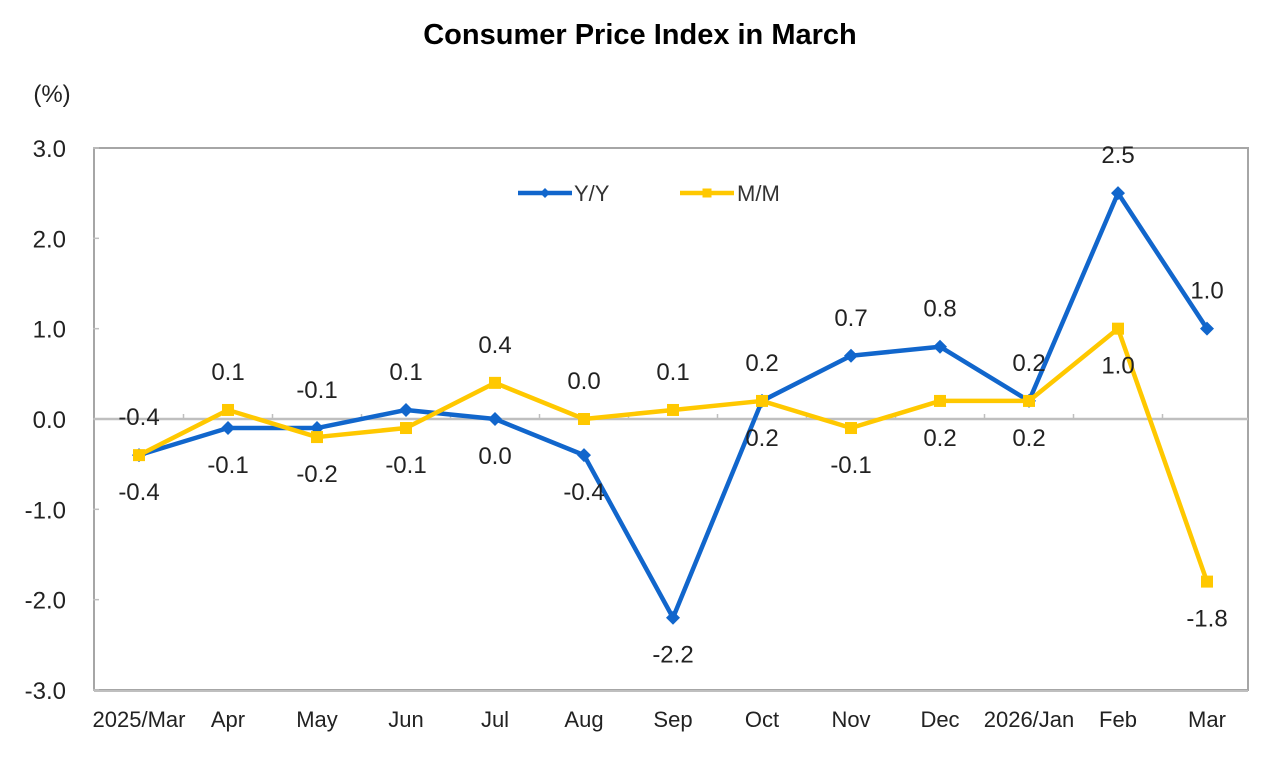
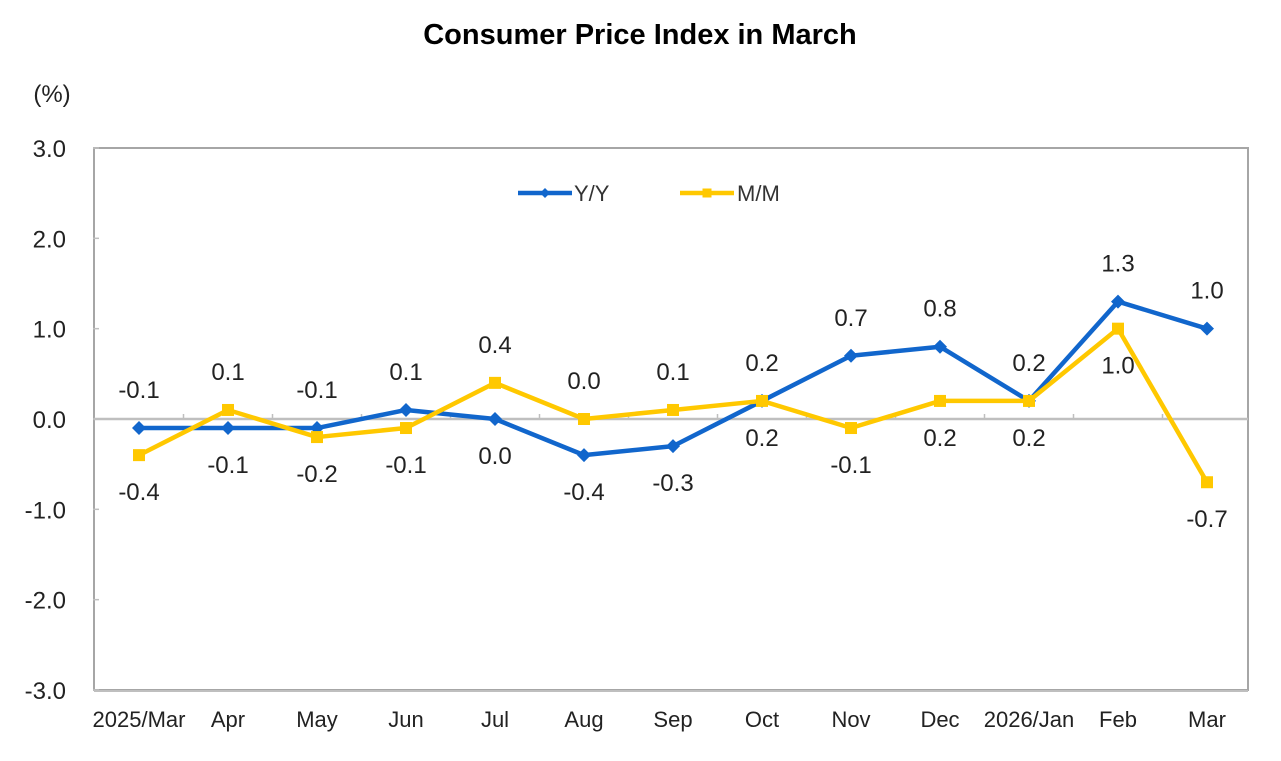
Y/Y/2025/Mar: -0.4 -> -0.1
Y/Y/Sep: -2.2 -> -0.3
Y/Y/Feb: 2.5 -> 1.3
M/M/Mar: -1.8 -> -0.7
